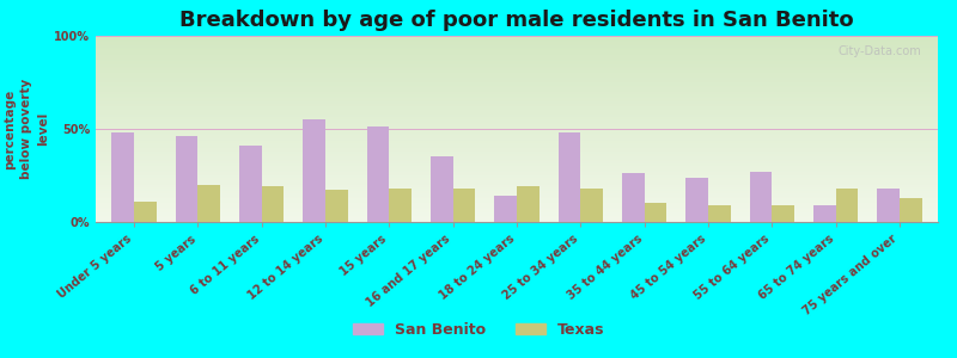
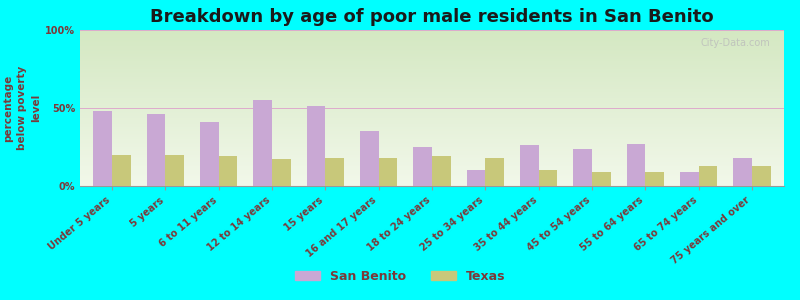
Texas/Under 5 years: 11% -> 20%
San Benito/18 to 24 years: 14% -> 25%
San Benito/25 to 34 years: 48% -> 10%
Texas/65 to 74 years: 18% -> 13%
